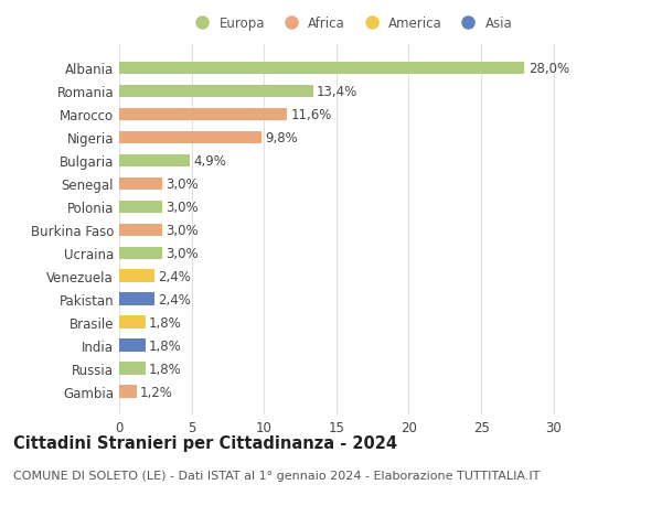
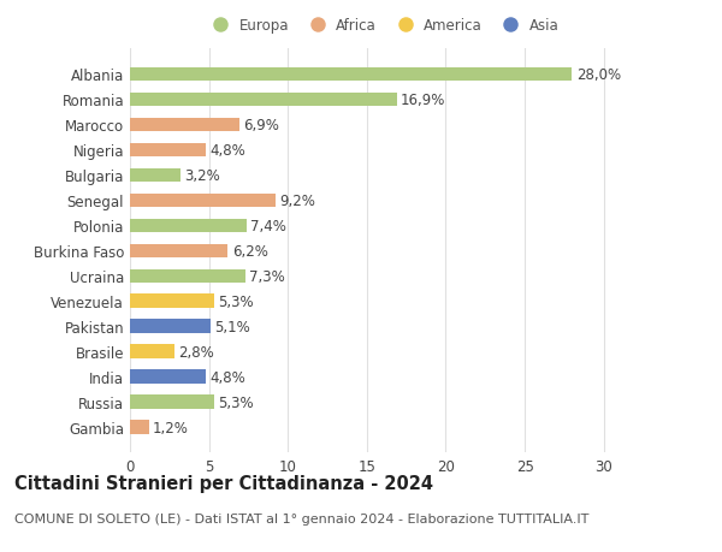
Romania: 13,4% -> 16,9%
Marocco: 11,6% -> 6,9%
Nigeria: 9,8% -> 4,8%
Bulgaria: 4,9% -> 3,2%
Senegal: 3,0% -> 9,2%
Polonia: 3,0% -> 7,4%
Burkina Faso: 3,0% -> 6,2%
Ucraina: 3,0% -> 7,3%
Venezuela: 2,4% -> 5,3%
Pakistan: 2,4% -> 5,1%
Brasile: 1,8% -> 2,8%
India: 1,8% -> 4,8%
Russia: 1,8% -> 5,3%
